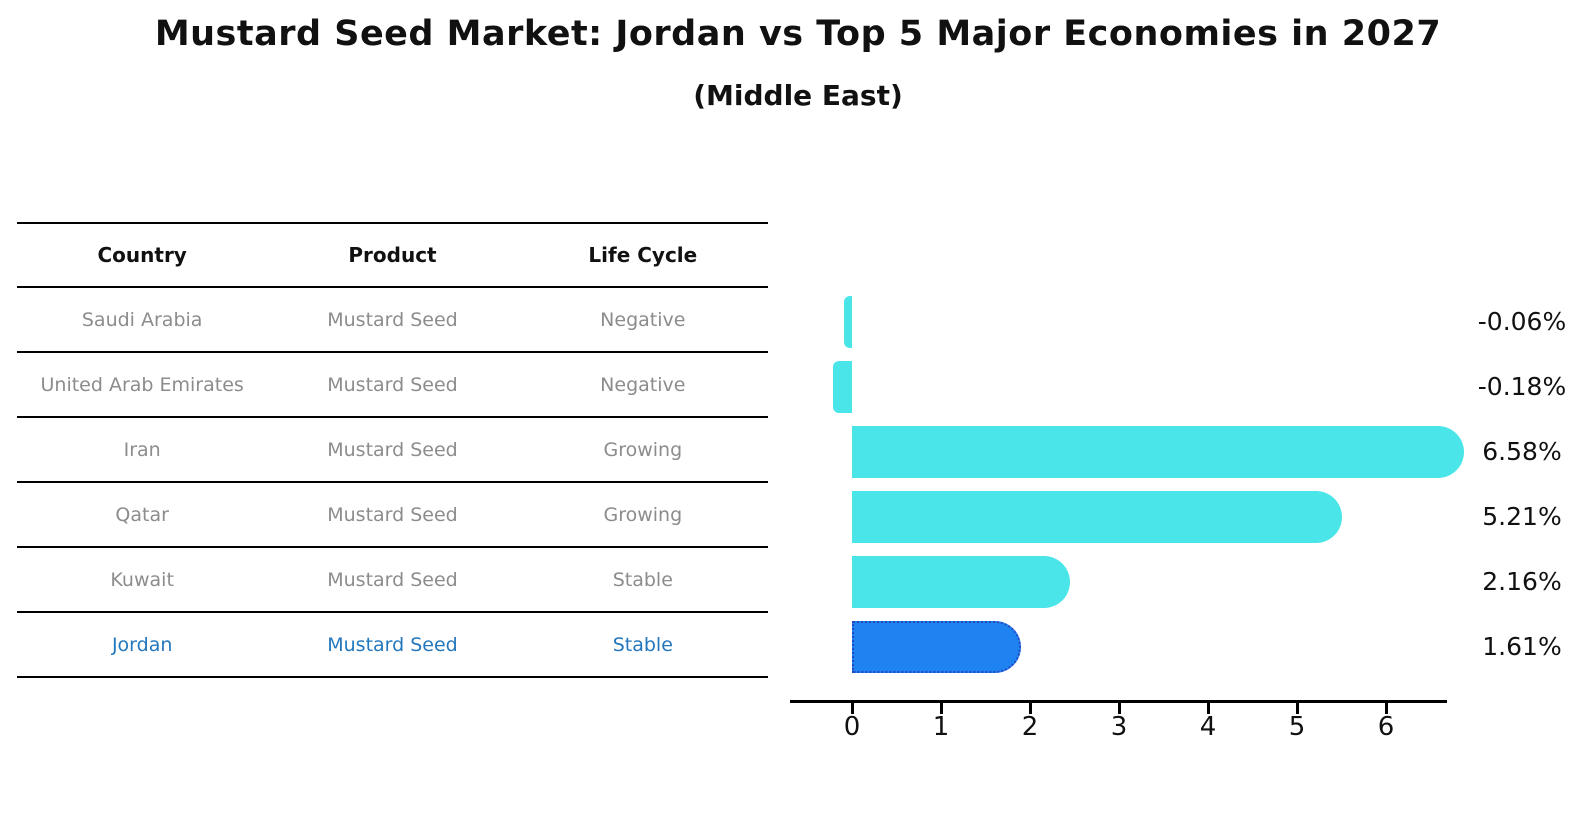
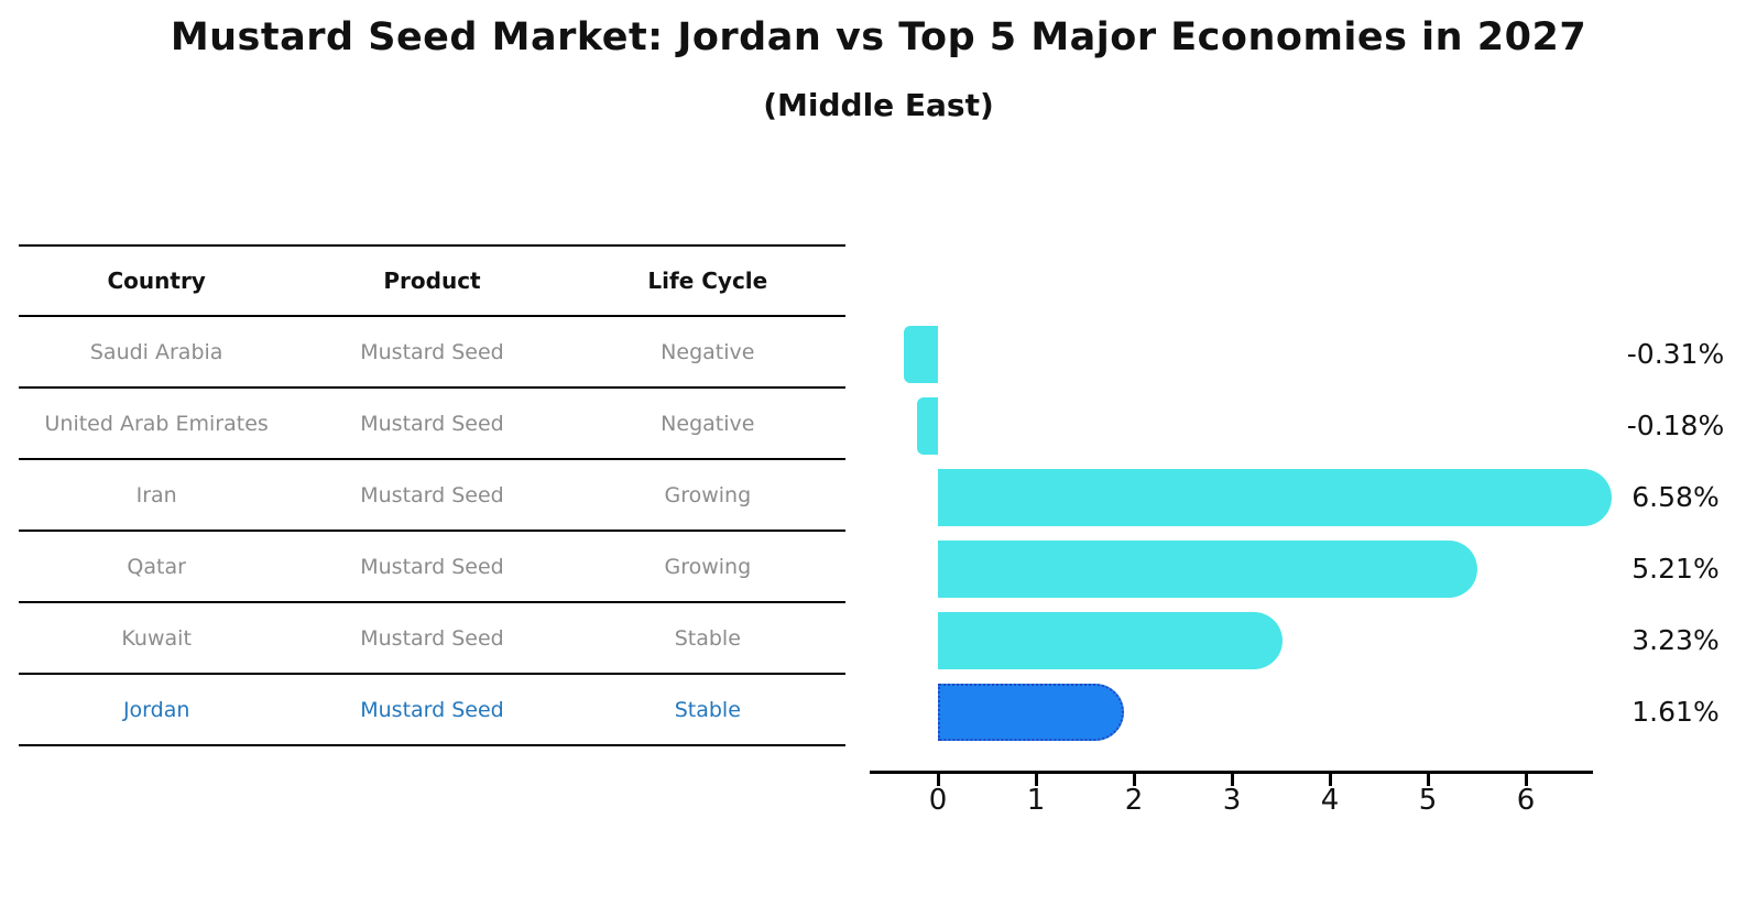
Saudi Arabia: -0.06% -> -0.31%
Kuwait: 2.16% -> 3.23%
